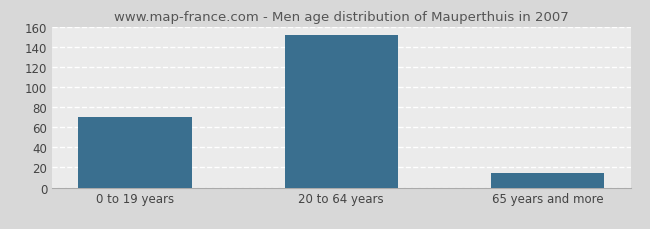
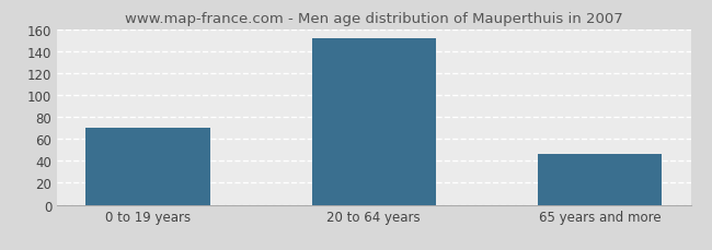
65 years and more: 15 -> 46
